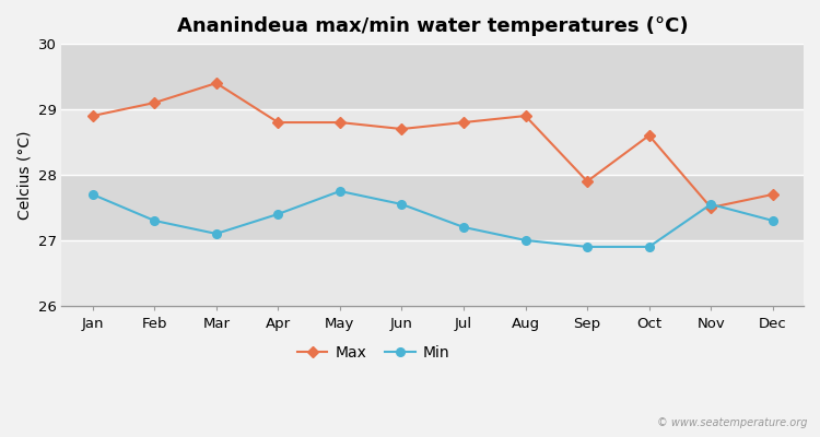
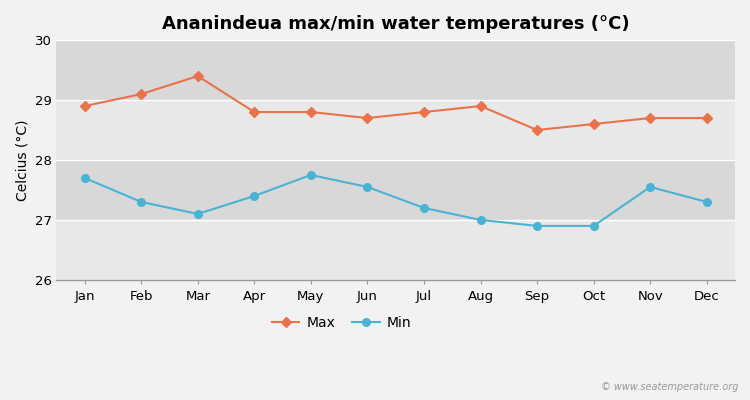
Max/Sep: 27.9 -> 28.5
Max/Nov: 27.5 -> 28.7
Max/Dec: 27.7 -> 28.7
